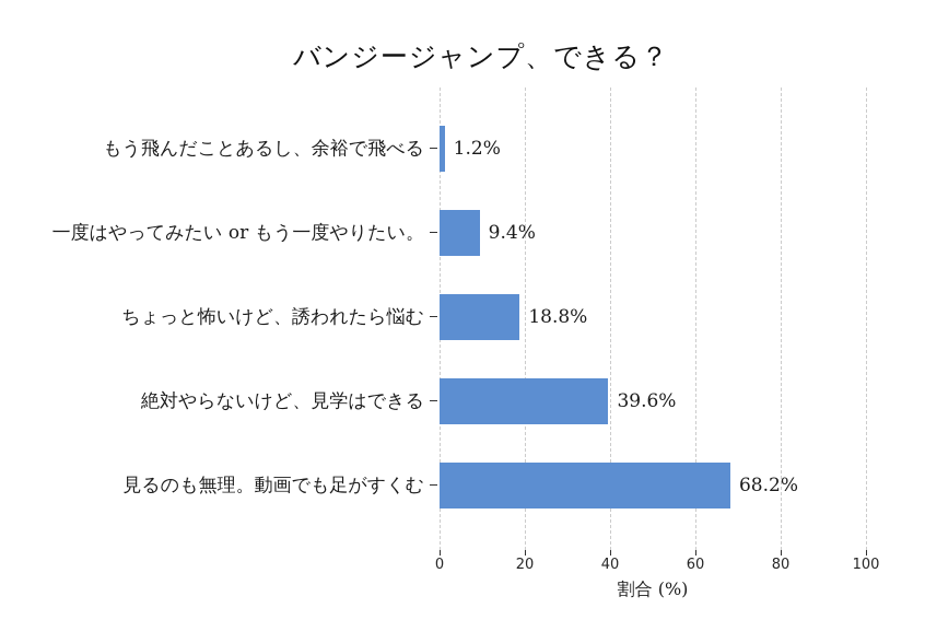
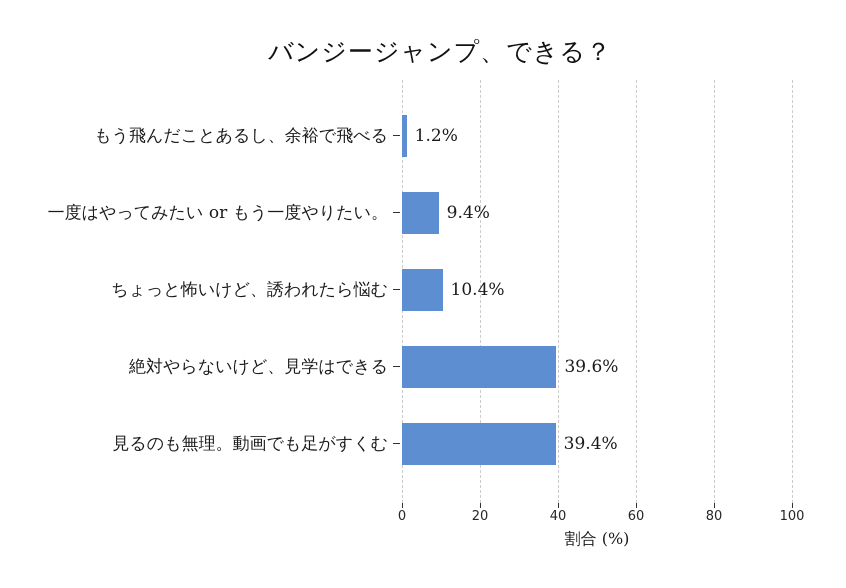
ちょっと怖いけど、誘われたら悩む: 18.8% -> 10.4%
見るのも無理。動画でも足がすくむ: 68.2% -> 39.4%
